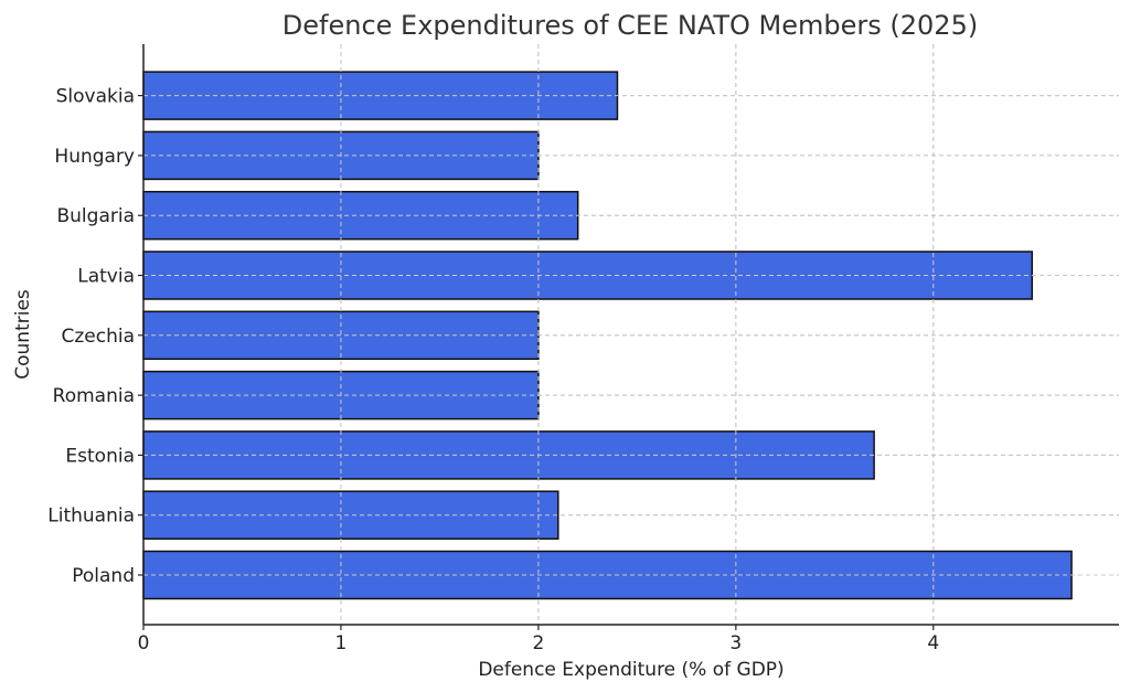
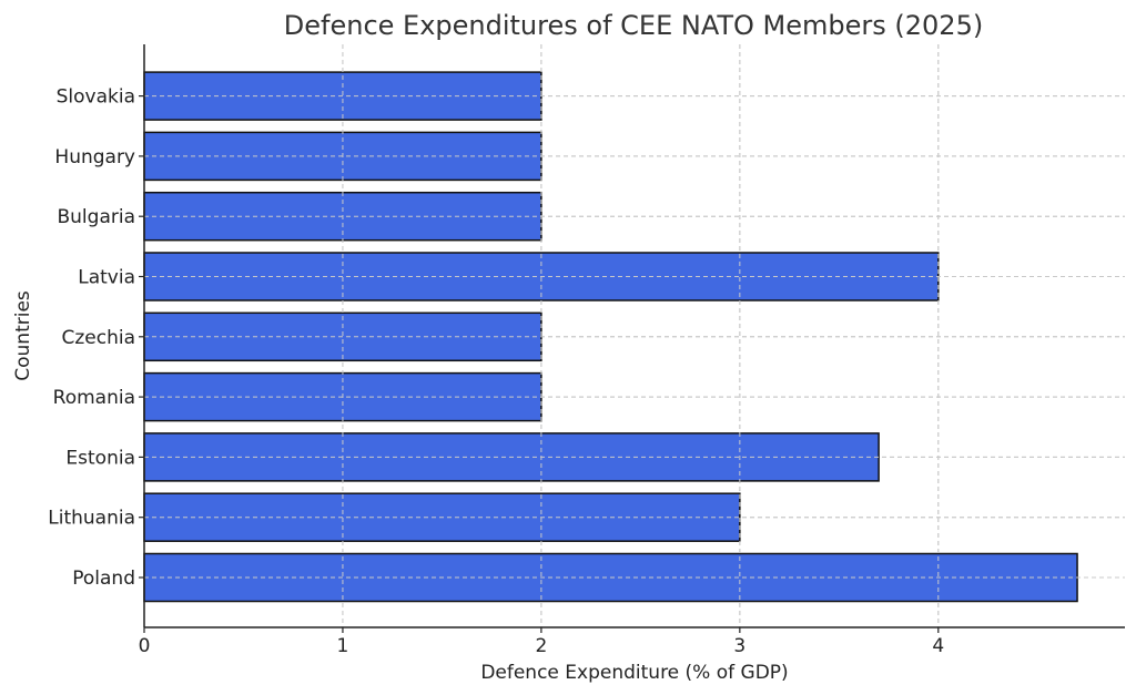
Lithuania: 2.1 -> 3.0
Latvia: 4.5 -> 4.0
Bulgaria: 2.2 -> 2.0
Slovakia: 2.4 -> 2.0
